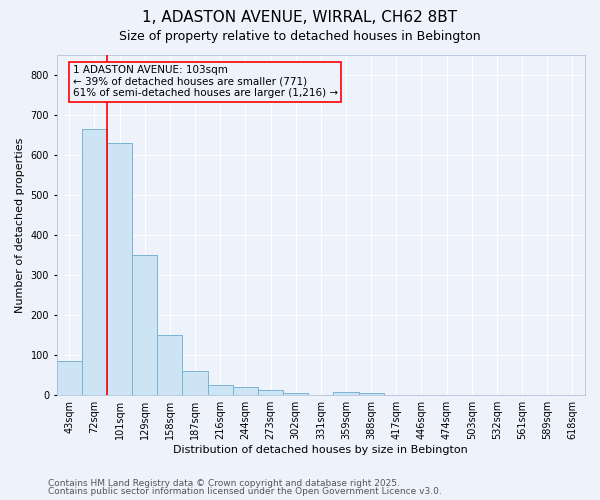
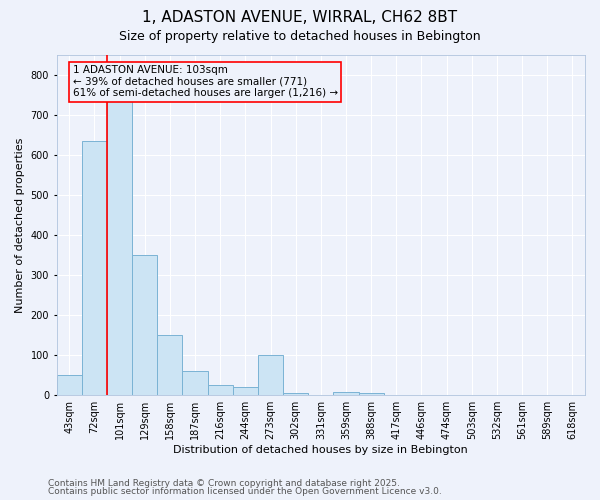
43sqm: 85 -> 50
72sqm: 665 -> 635
101sqm: 630 -> 740
273sqm: 12 -> 100
